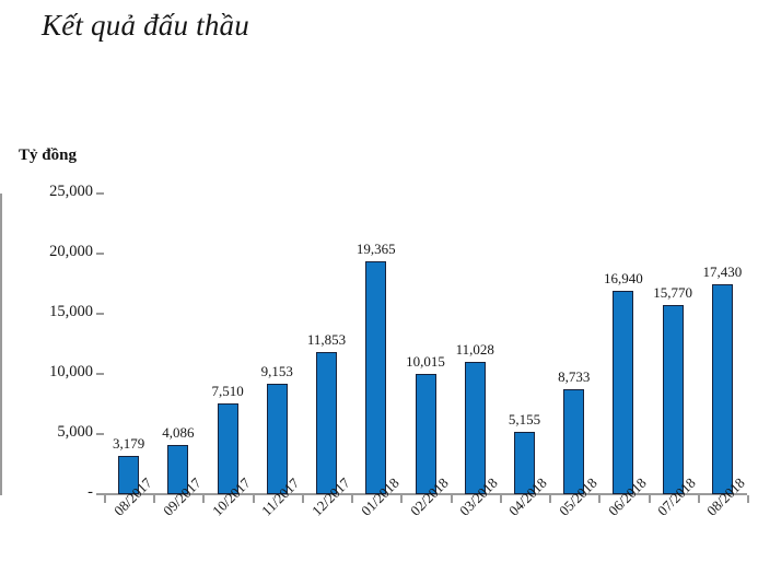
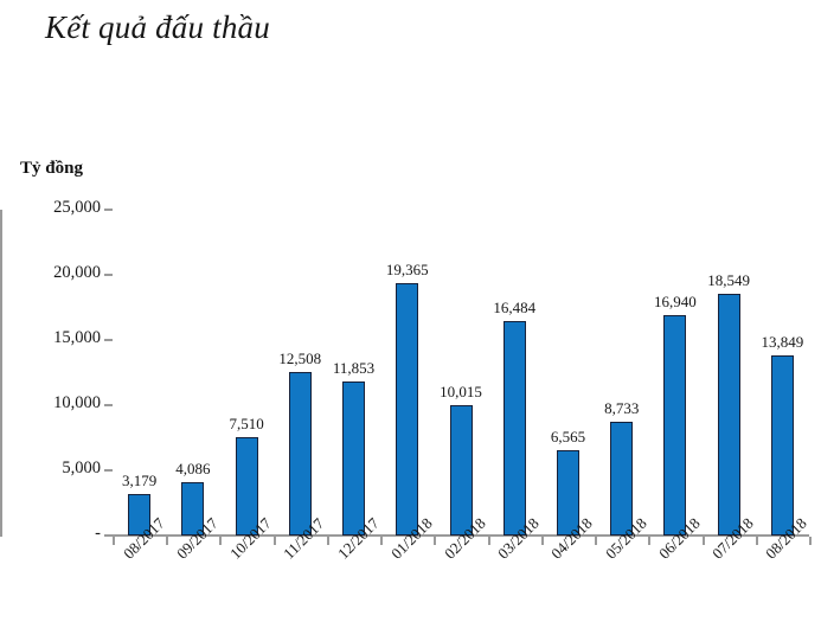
11/2017: 9,153 -> 12,508
03/2018: 11,028 -> 16,484
04/2018: 5,155 -> 6,565
07/2018: 15,770 -> 18,549
08/2018: 17,430 -> 13,849
